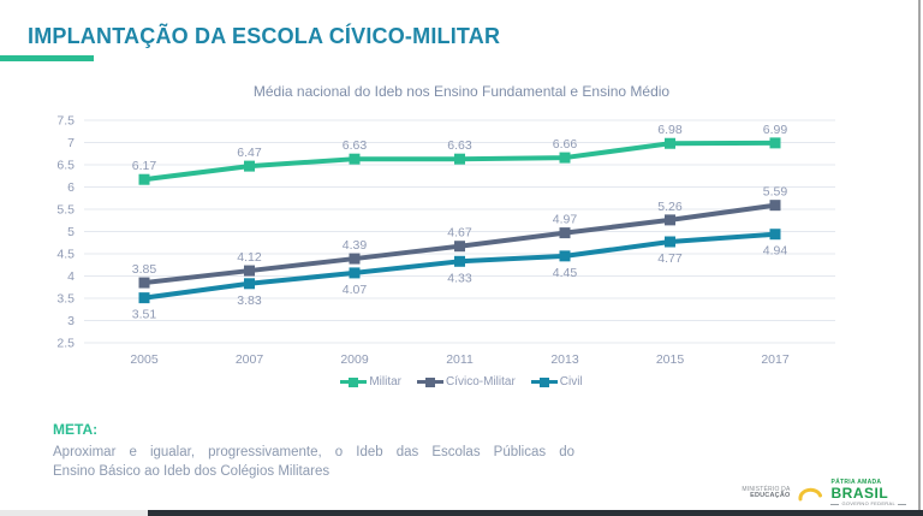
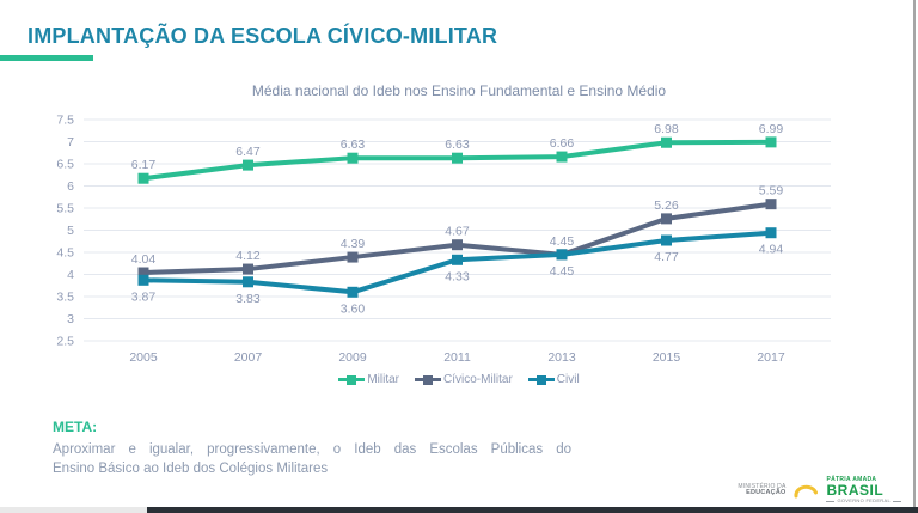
Cívico-Militar/2005: 3.85 -> 4.04
Civil/2005: 3.51 -> 3.87
Civil/2009: 4.07 -> 3.60
Cívico-Militar/2013: 4.97 -> 4.45
